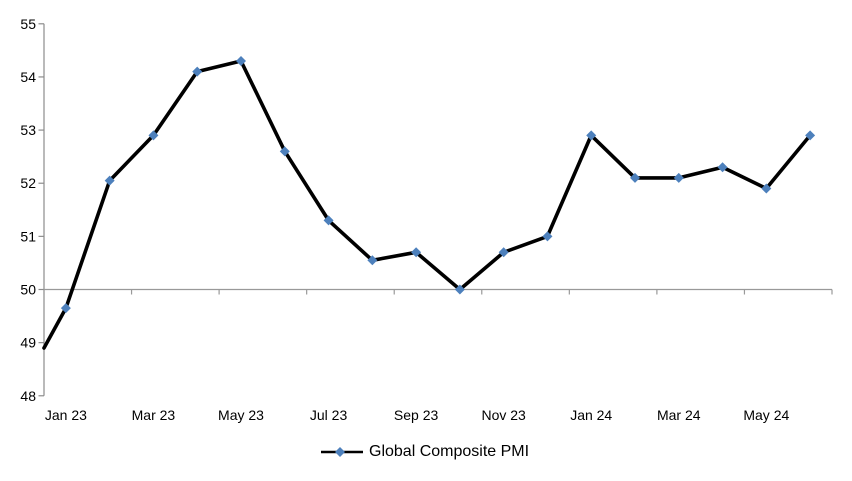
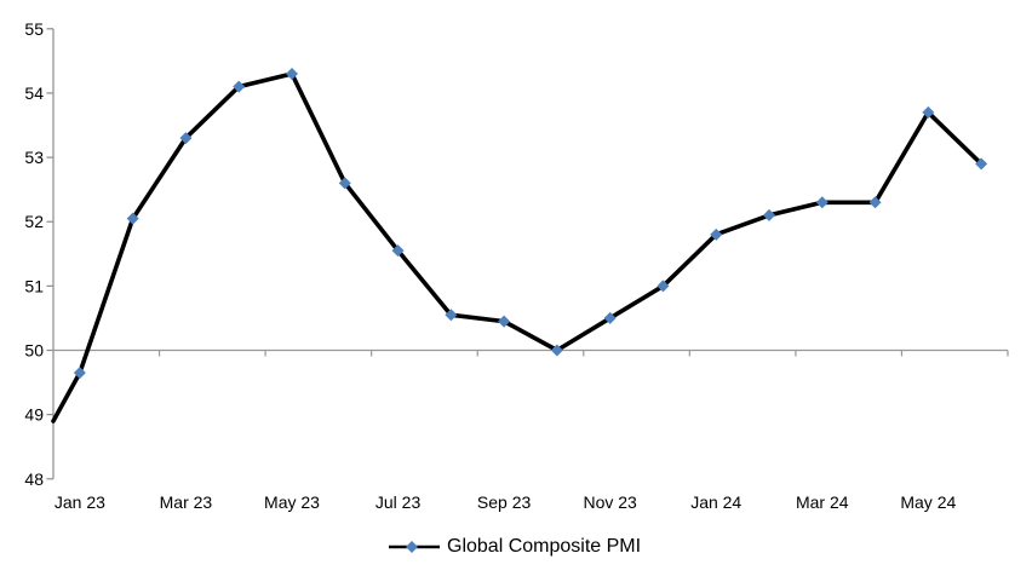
Mar 23: 52.9 -> 53.3
Jul 23: 51.3 -> 51.5
Sep 23: 50.7 -> 50.5
Nov 23: 50.7 -> 50.5
Jan 24: 52.9 -> 51.8
Mar 24: 52.1 -> 52.3
May 24: 51.9 -> 53.7
